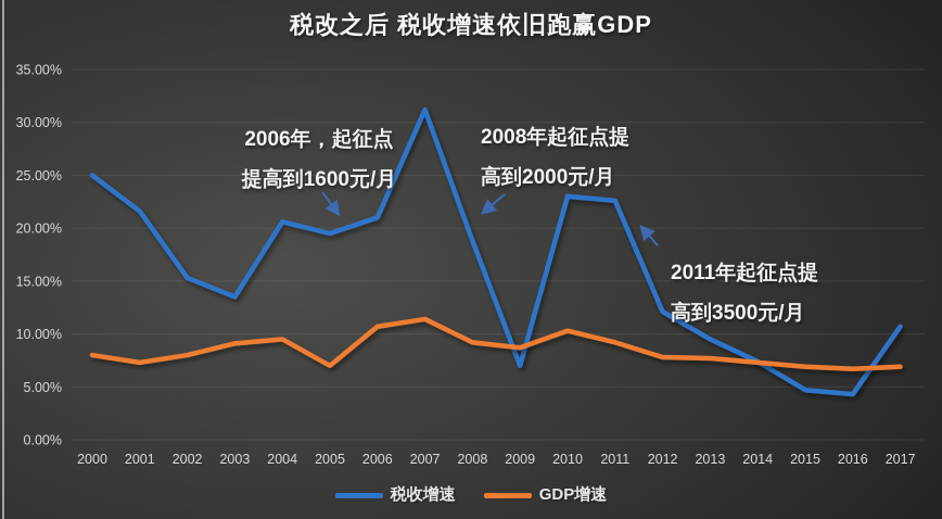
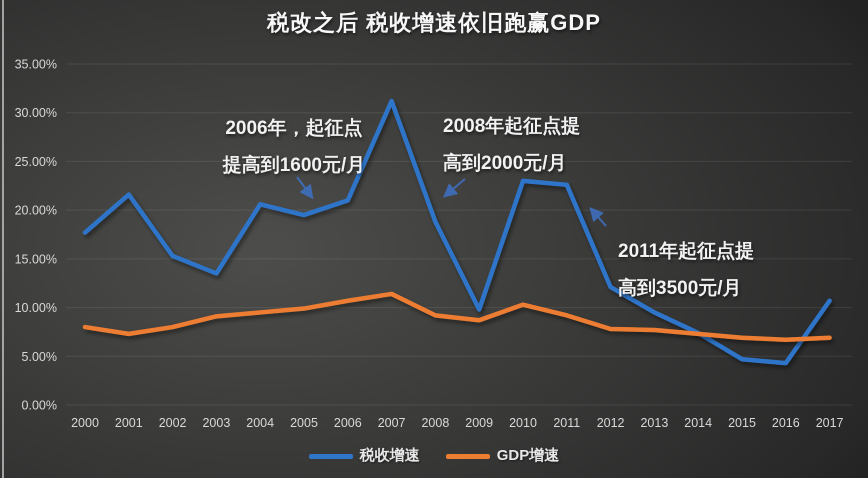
税收增速/2000: 25% -> 18%
GDP增速/2005: 7% -> 10%
税收增速/2009: 7% -> 10%
